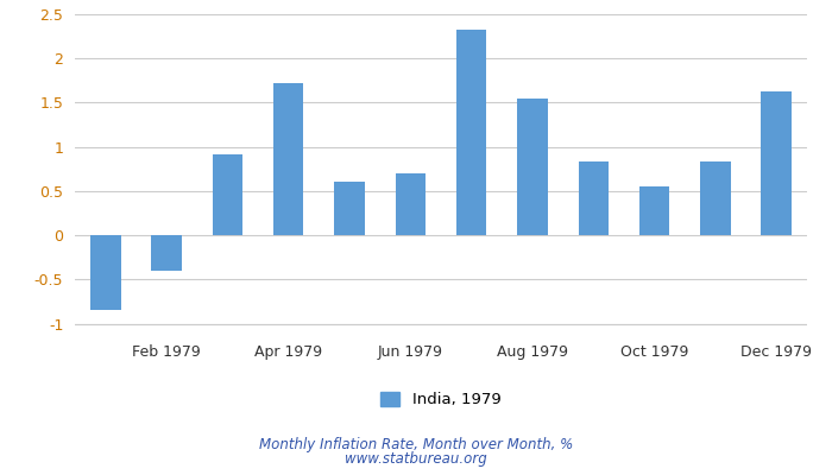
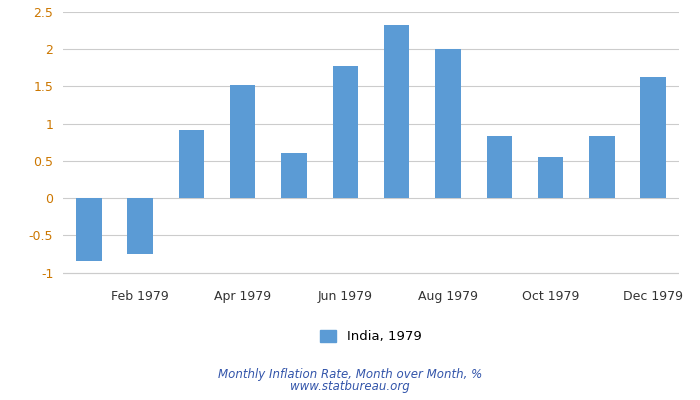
Feb 1979: -0.40 -> -0.75
Apr 1979: 1.72 -> 1.52
Jun 1979: 0.70 -> 1.77
Aug 1979: 1.54 -> 2.00
